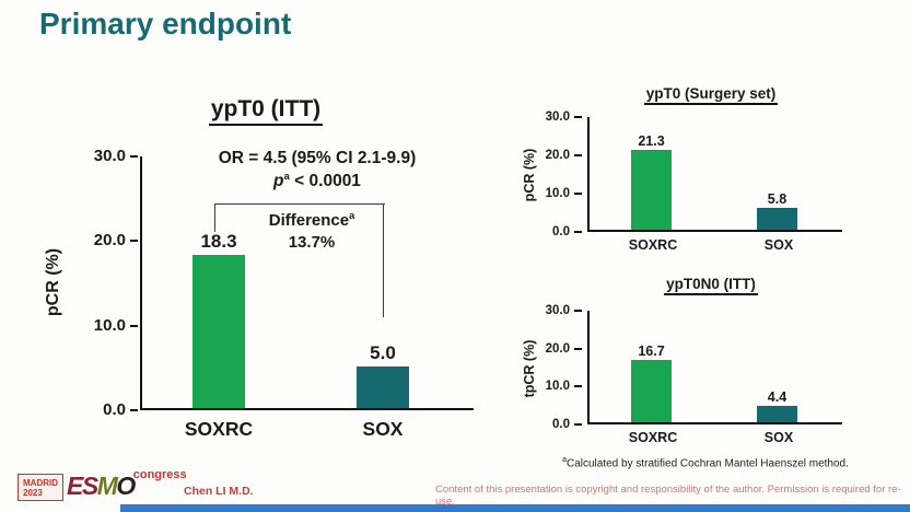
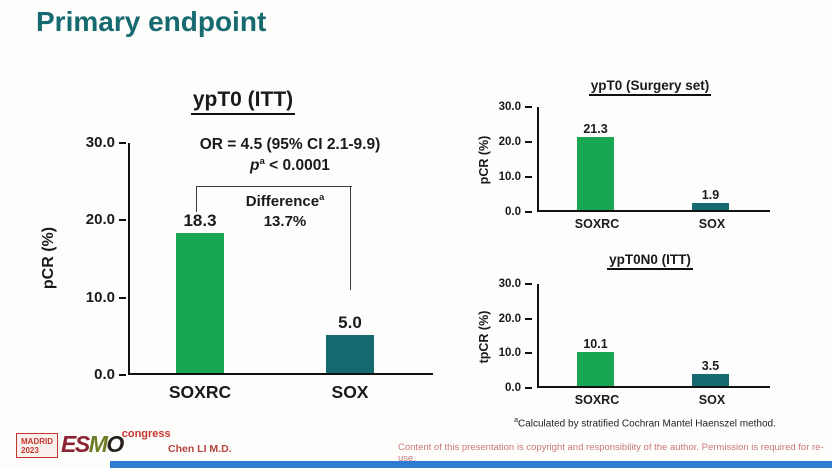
ypT0 (Surgery set)/SOX: 5.8 -> 1.9
ypT0N0 (ITT)/SOXRC: 16.7 -> 10.1
ypT0N0 (ITT)/SOX: 4.4 -> 3.5
